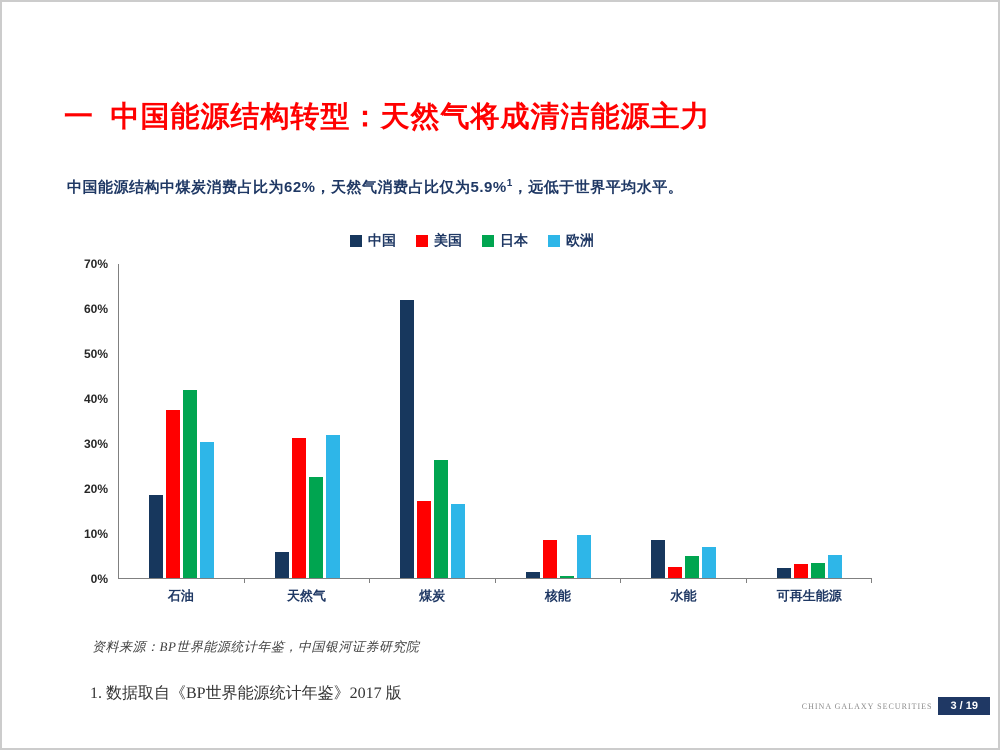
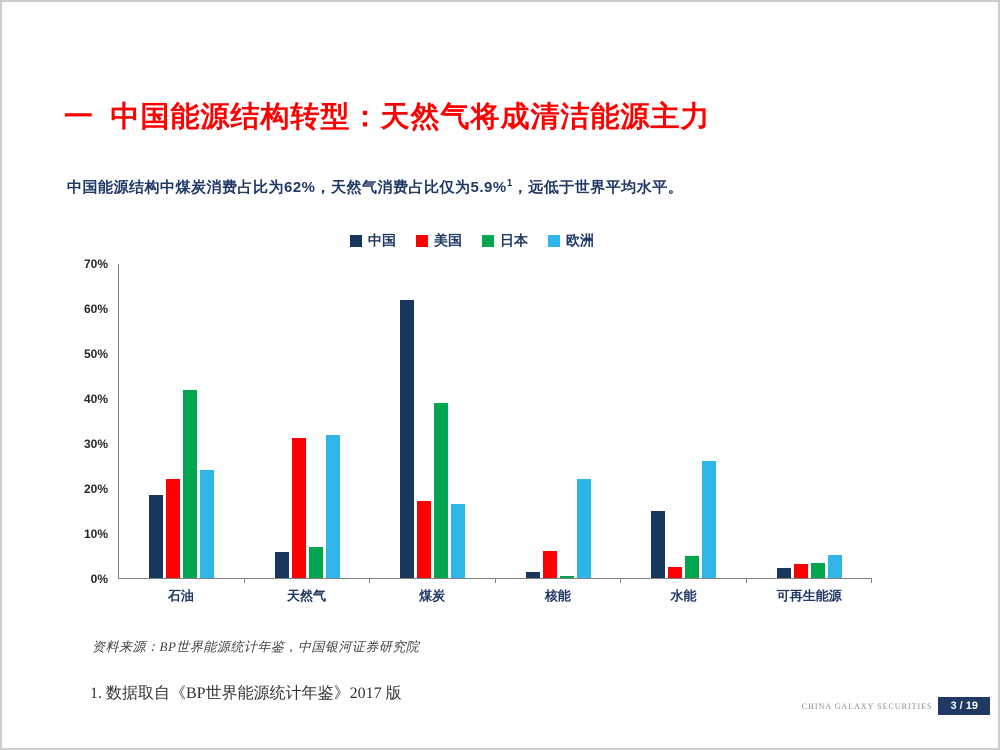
美国/石油: 38% -> 22%
欧洲/石油: 30% -> 24%
日本/天然气: 23% -> 7%
日本/煤炭: 26% -> 39%
美国/核能: 8% -> 6%
欧洲/核能: 10% -> 22%
中国/水能: 8% -> 15%
欧洲/水能: 7% -> 26%
